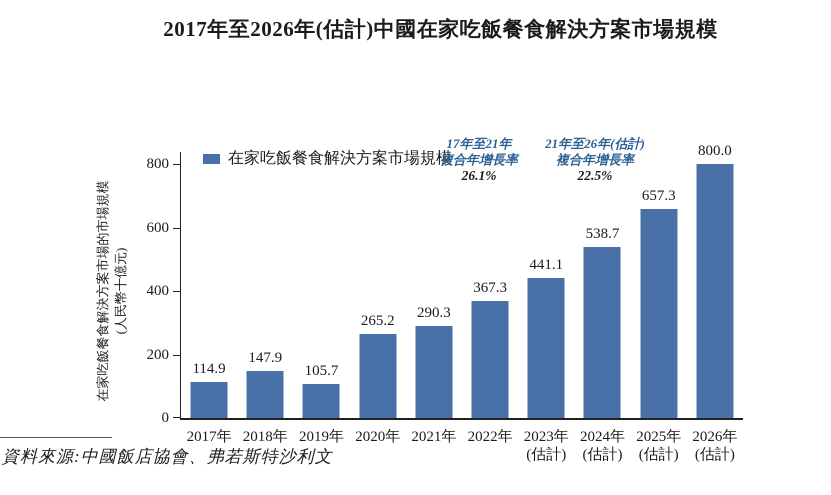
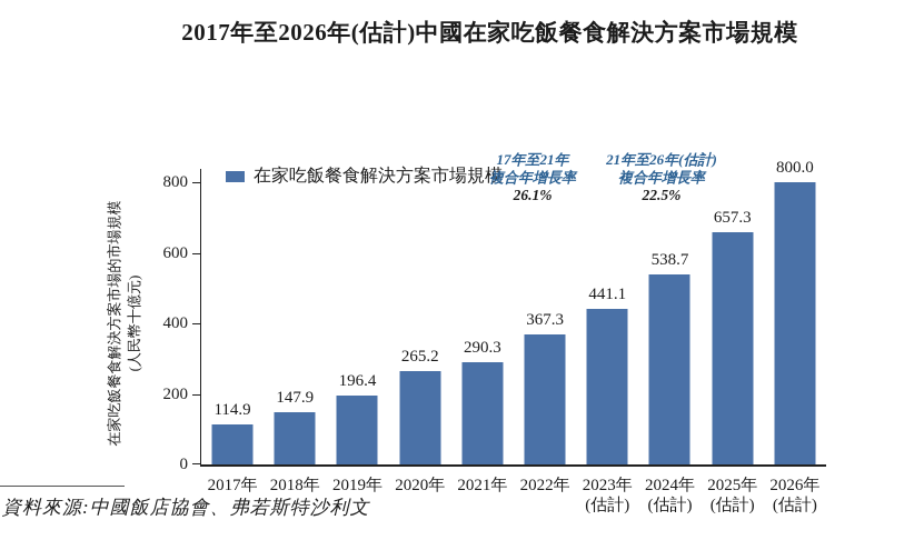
2019年: 105.7 -> 196.4
